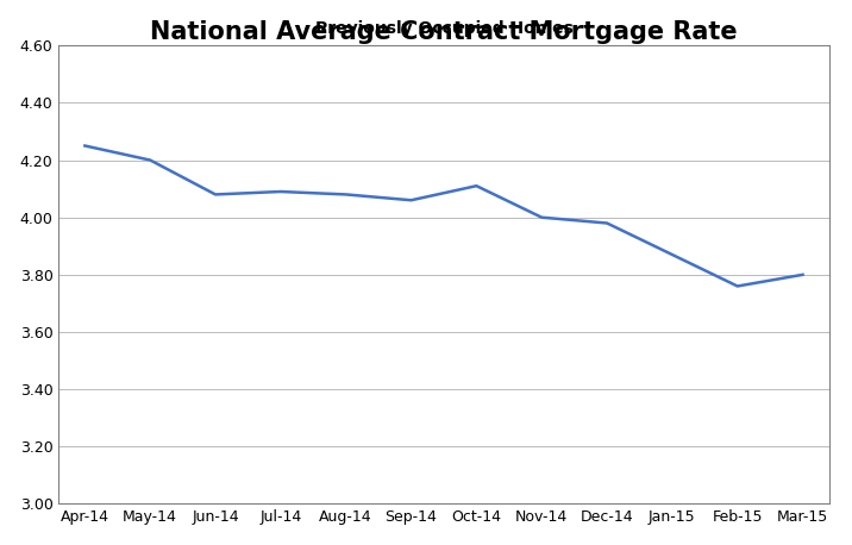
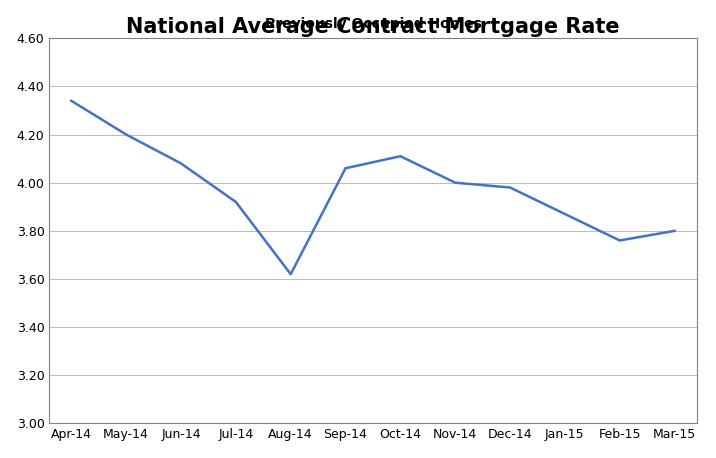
Apr-14: 4.25 -> 4.34
Jul-14: 4.09 -> 3.92
Aug-14: 4.08 -> 3.62
